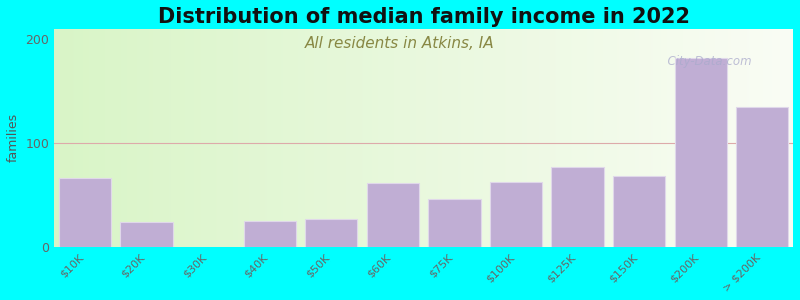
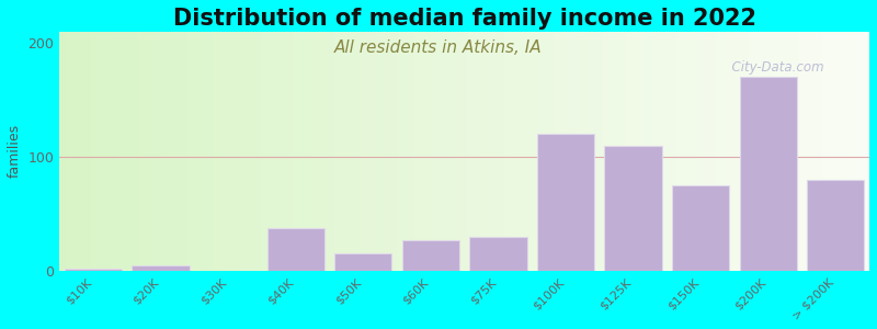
$10K: 66 -> 2
$20K: 24 -> 5
$40K: 25 -> 38
$50K: 27 -> 15
$60K: 62 -> 27
$75K: 46 -> 30
$100K: 63 -> 120
$125K: 77 -> 110
$150K: 68 -> 75
$200K: 182 -> 170
> $200K: 135 -> 80
